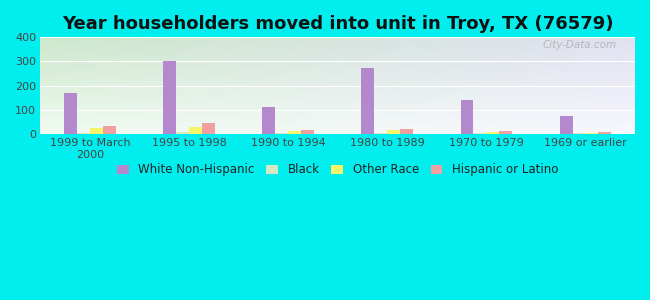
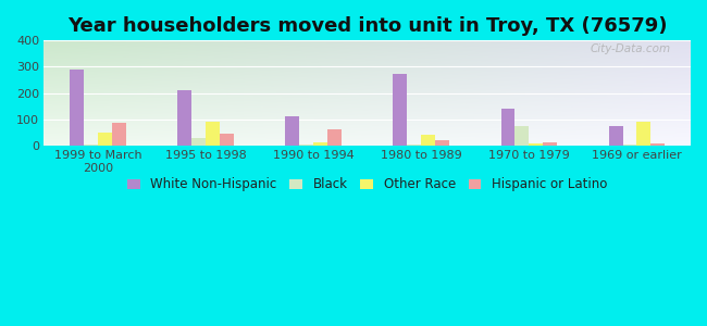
White Non-Hispanic/1999 to March 2000: 170 -> 290
Other Race/1999 to March 2000: 25 -> 50
Hispanic or Latino/1999 to March 2000: 33 -> 85
White Non-Hispanic/1995 to 1998: 302 -> 210
Black/1995 to 1998: 8 -> 30
Other Race/1995 to 1998: 27 -> 90
Hispanic or Latino/1990 to 1994: 15 -> 60
Other Race/1980 to 1989: 14 -> 40
Black/1970 to 1979: 3 -> 75
Other Race/1969 or earlier: 2 -> 90
